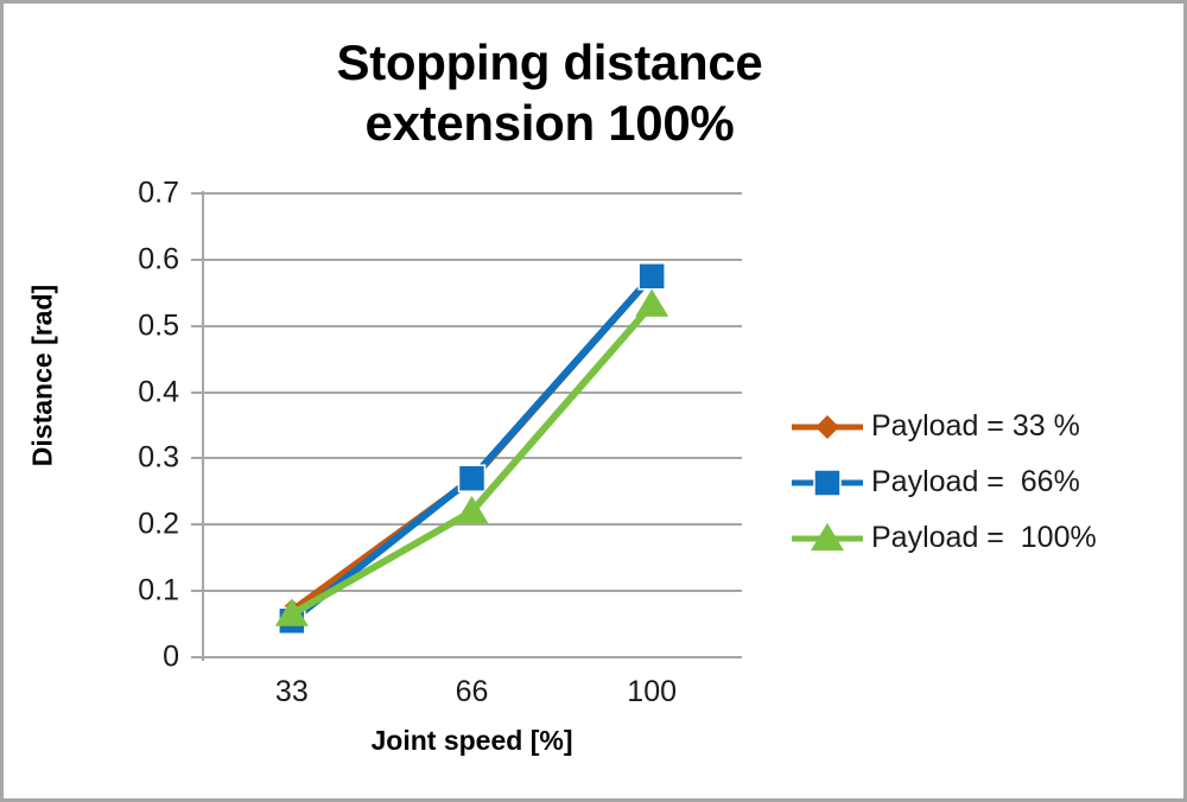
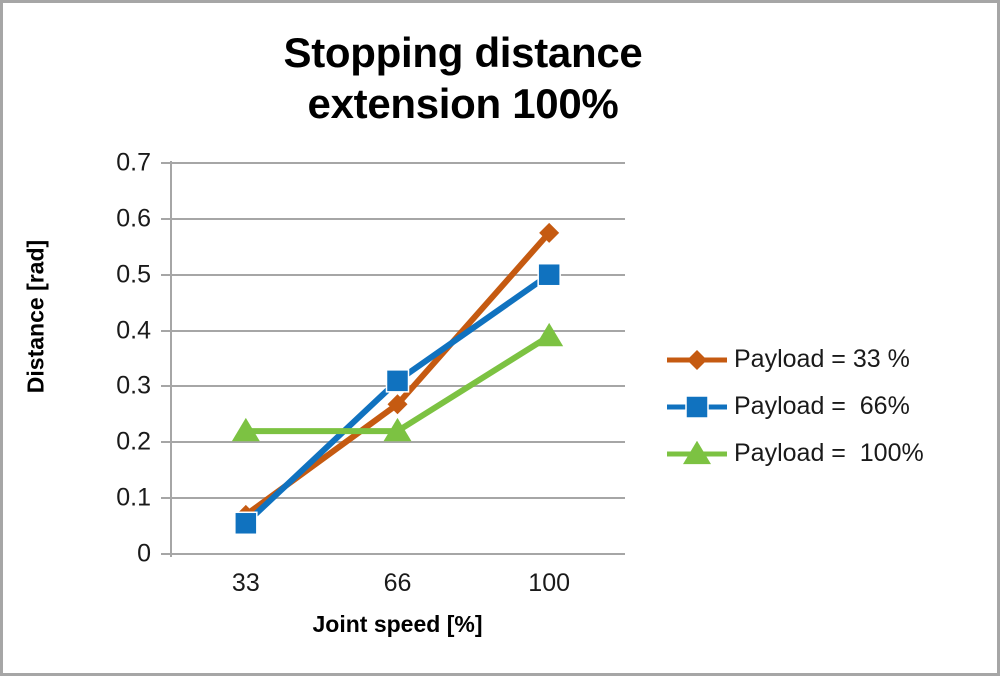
Payload = 100%/33: 0.07 -> 0.22
Payload = 66%/66: 0.27 -> 0.31
Payload = 66%/100: 0.57 -> 0.50
Payload = 100%/100: 0.53 -> 0.39
